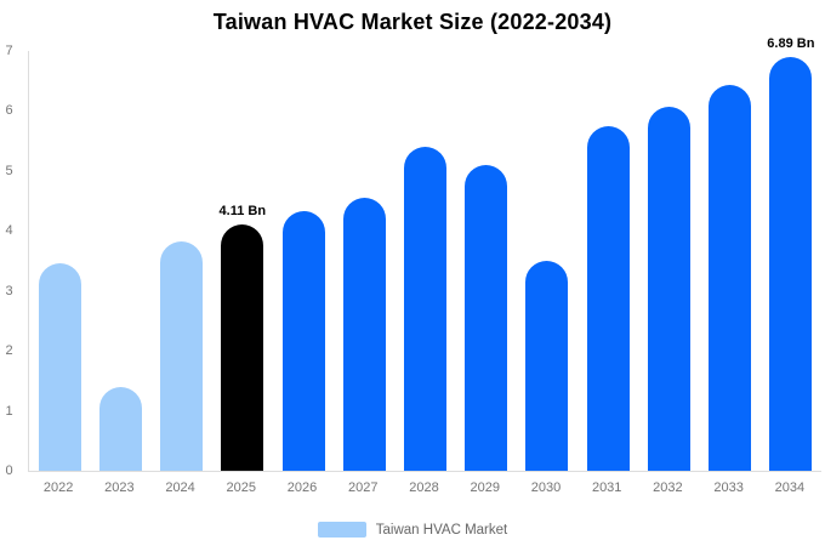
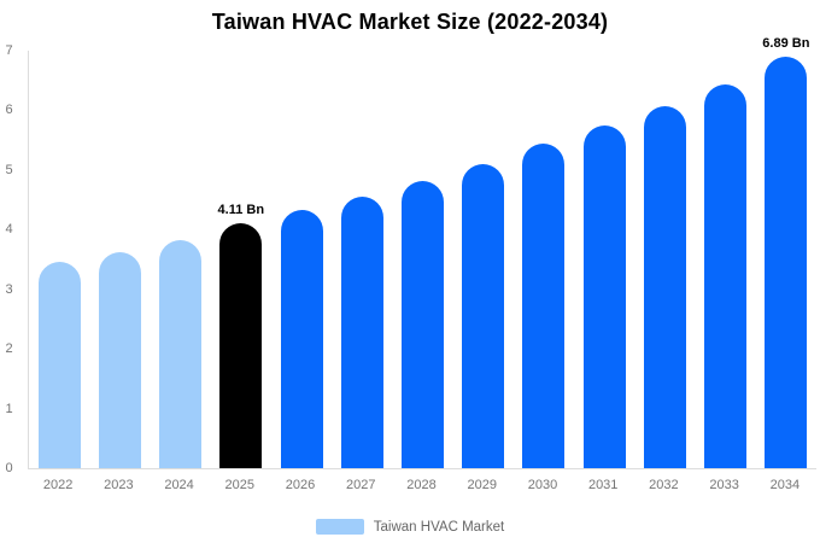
2023: 1.4 -> 3.6
2028: 5.4 -> 4.8
2030: 3.5 -> 5.4
